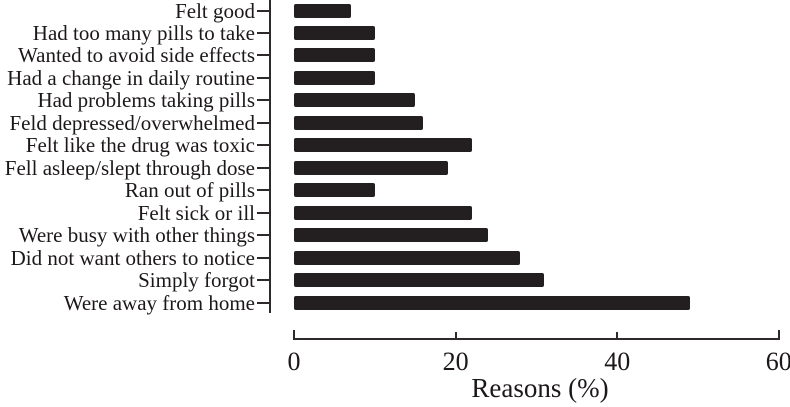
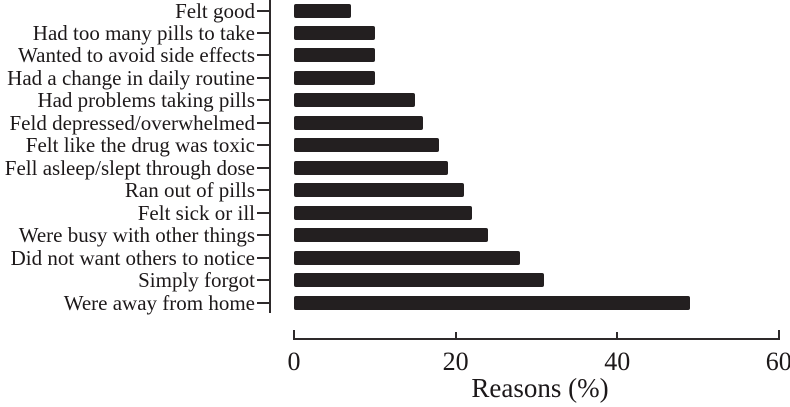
Felt like the drug was toxic: 22 -> 18
Ran out of pills: 10 -> 21
